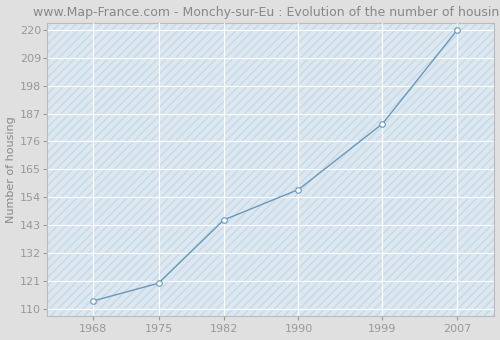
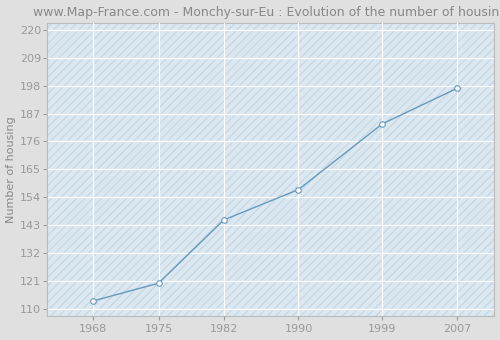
2007: 220 -> 197
